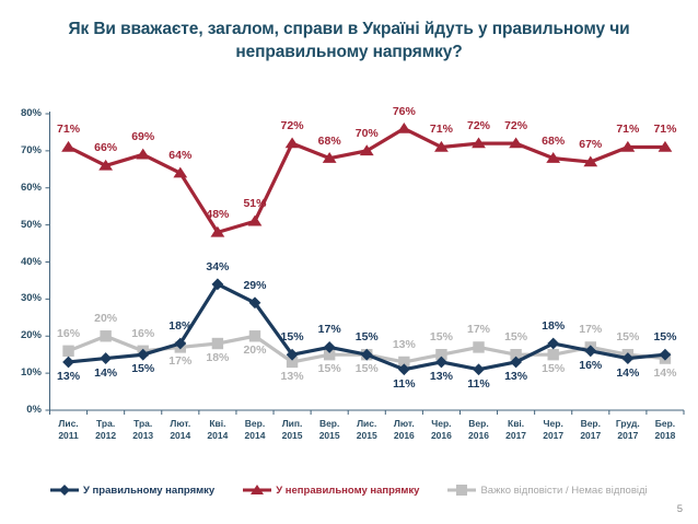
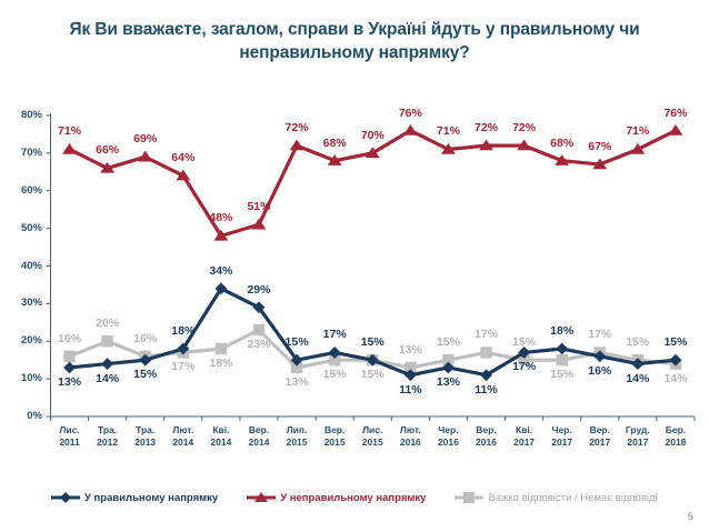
Важко відповісти / Немає відповіді/Вер. 2014: 20% -> 23%
У правильному напрямку/Кві. 2017: 13% -> 17%
У неправильному напрямку/Бер. 2018: 71% -> 76%
